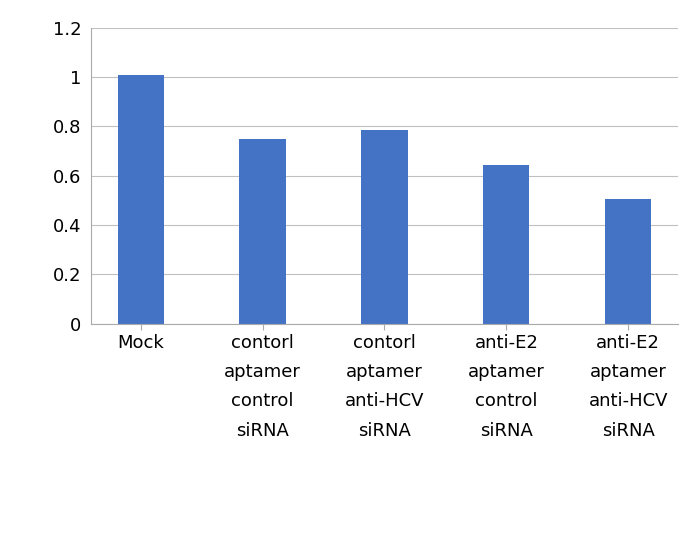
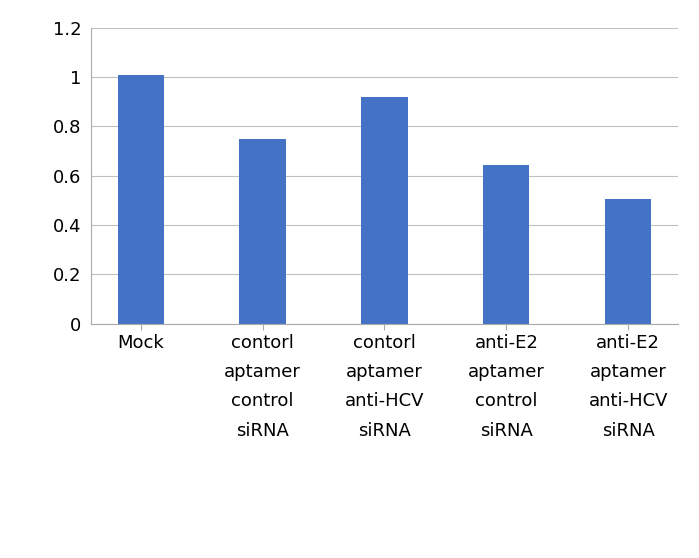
contorl aptamer anti-HCV siRNA: 0.785 -> 0.920
